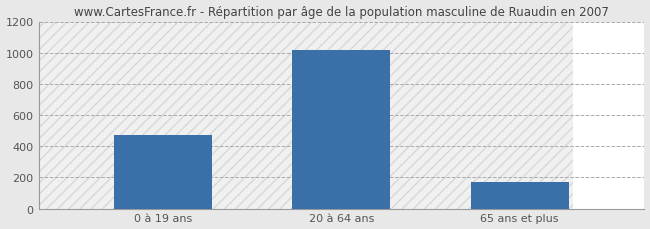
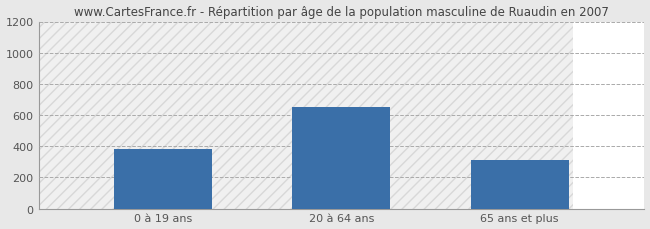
0 à 19 ans: 480 -> 380
20 à 64 ans: 1020 -> 650
65 ans et plus: 170 -> 310
